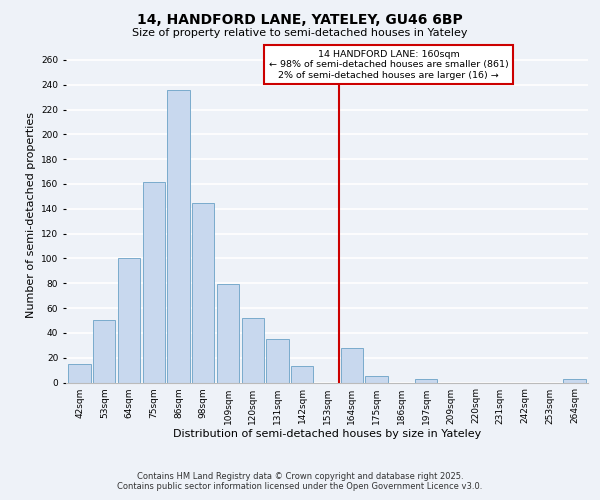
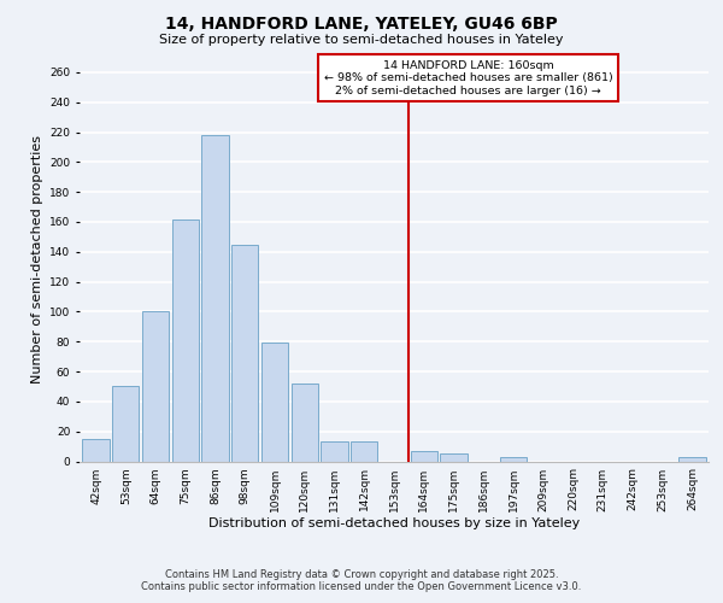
86sqm: 236 -> 218
131sqm: 35 -> 13
164sqm: 28 -> 7
